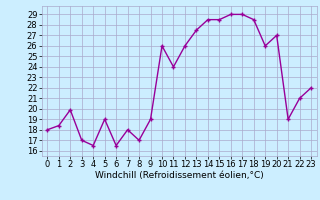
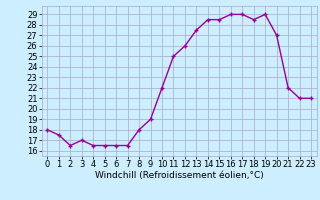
1: 18.4 -> 17.5
2: 19.9 -> 16.5
5: 19.0 -> 16.5
7: 18.0 -> 16.5
8: 17.0 -> 18.0
10: 26.0 -> 22.0
11: 24.0 -> 25.0
19: 26.0 -> 29.0
21: 19.0 -> 22.0
23: 22.0 -> 21.0
